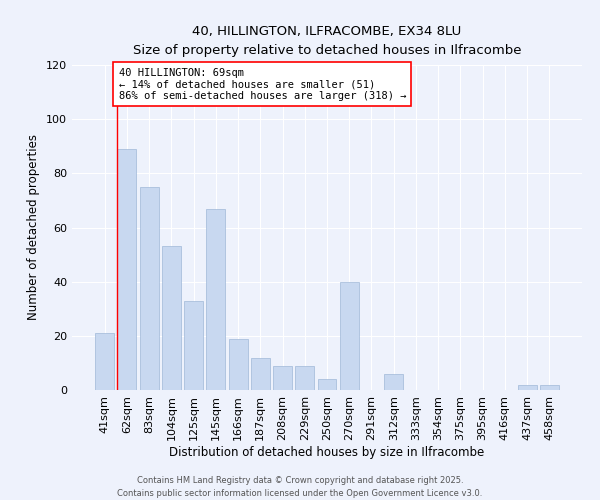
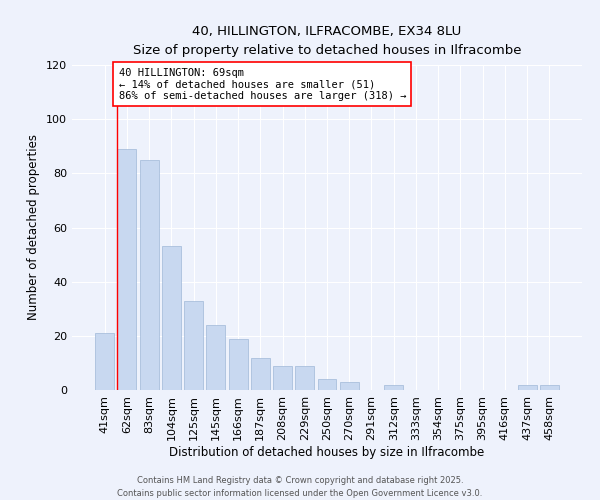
83sqm: 75 -> 85
145sqm: 67 -> 24
270sqm: 40 -> 3
312sqm: 6 -> 2
